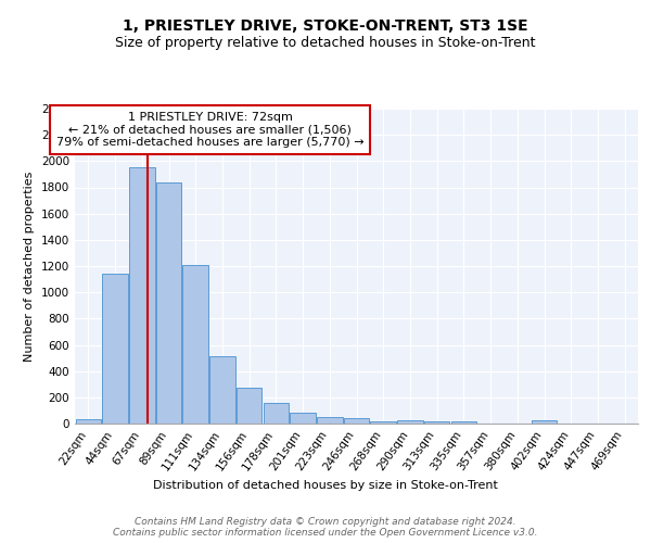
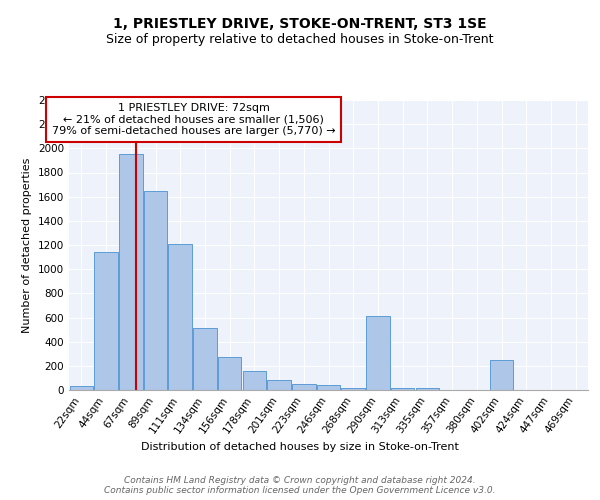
89sqm: 1840 -> 1650
290sqm: 20 -> 610
402sqm: 20 -> 250
